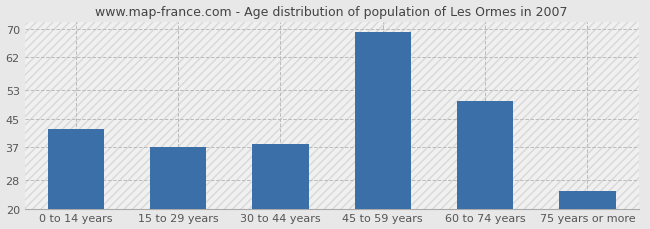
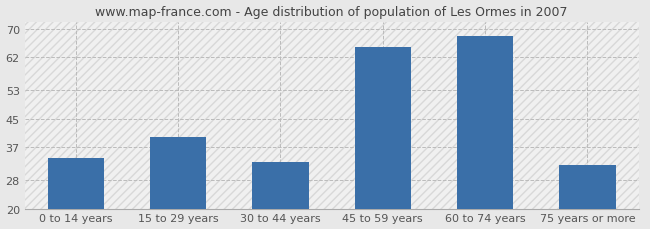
0 to 14 years: 42 -> 34
15 to 29 years: 37 -> 40
30 to 44 years: 38 -> 33
45 to 59 years: 69 -> 65
60 to 74 years: 50 -> 68
75 years or more: 25 -> 32
